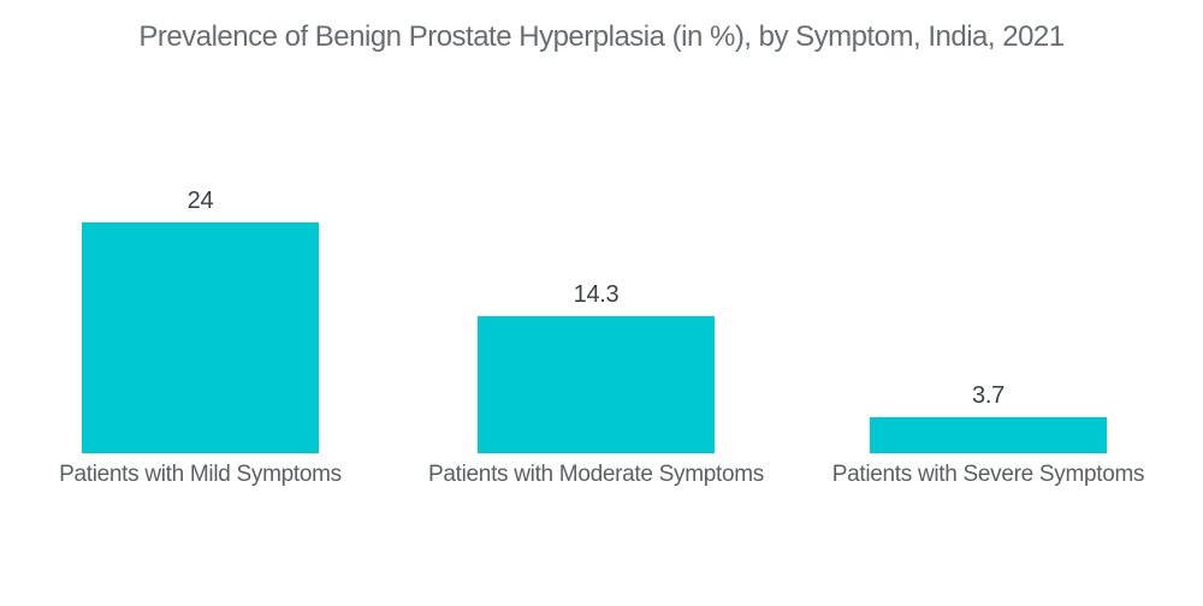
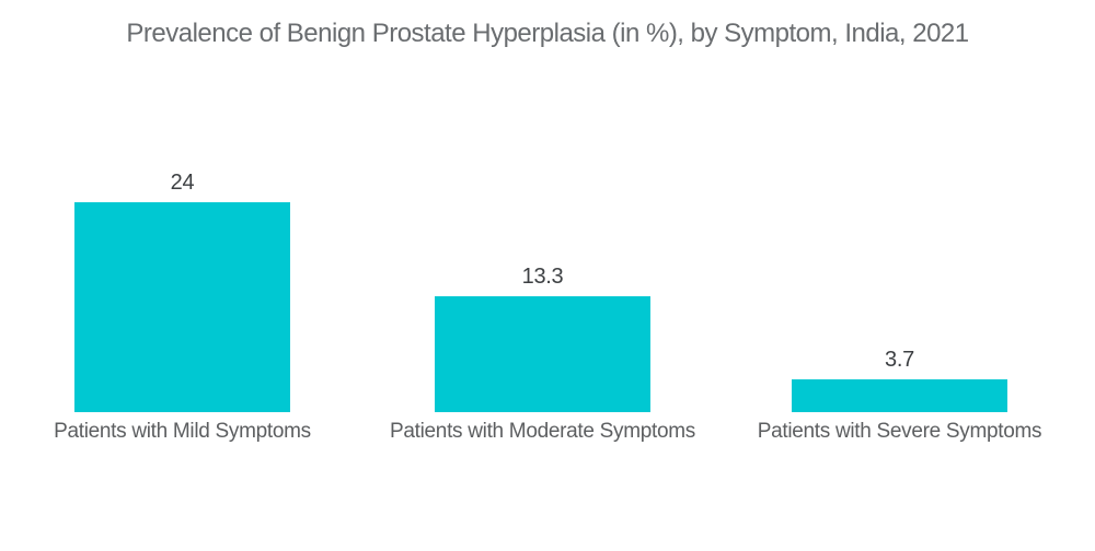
Patients with Moderate Symptoms: 14.3 -> 13.3
